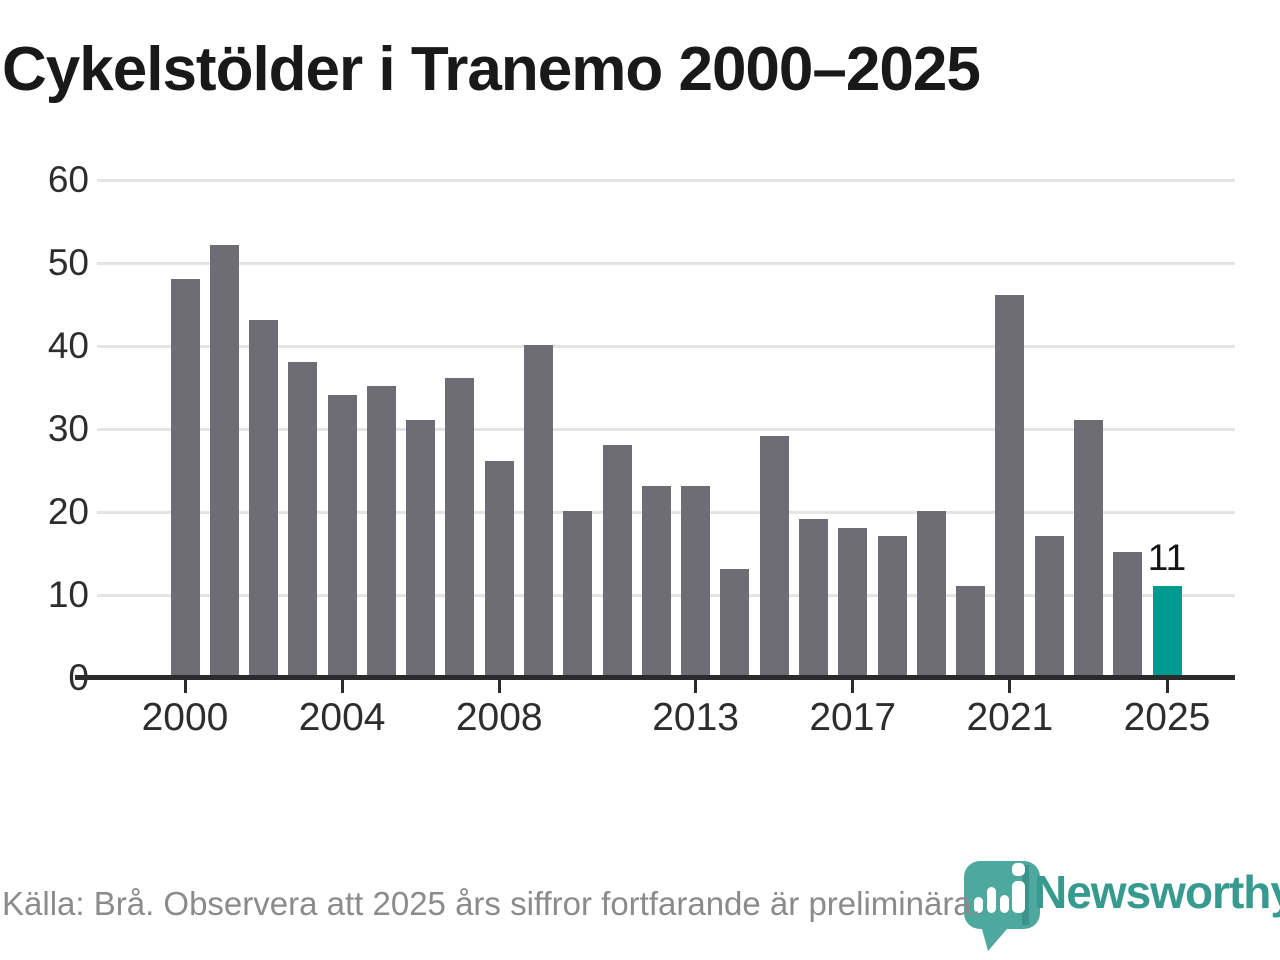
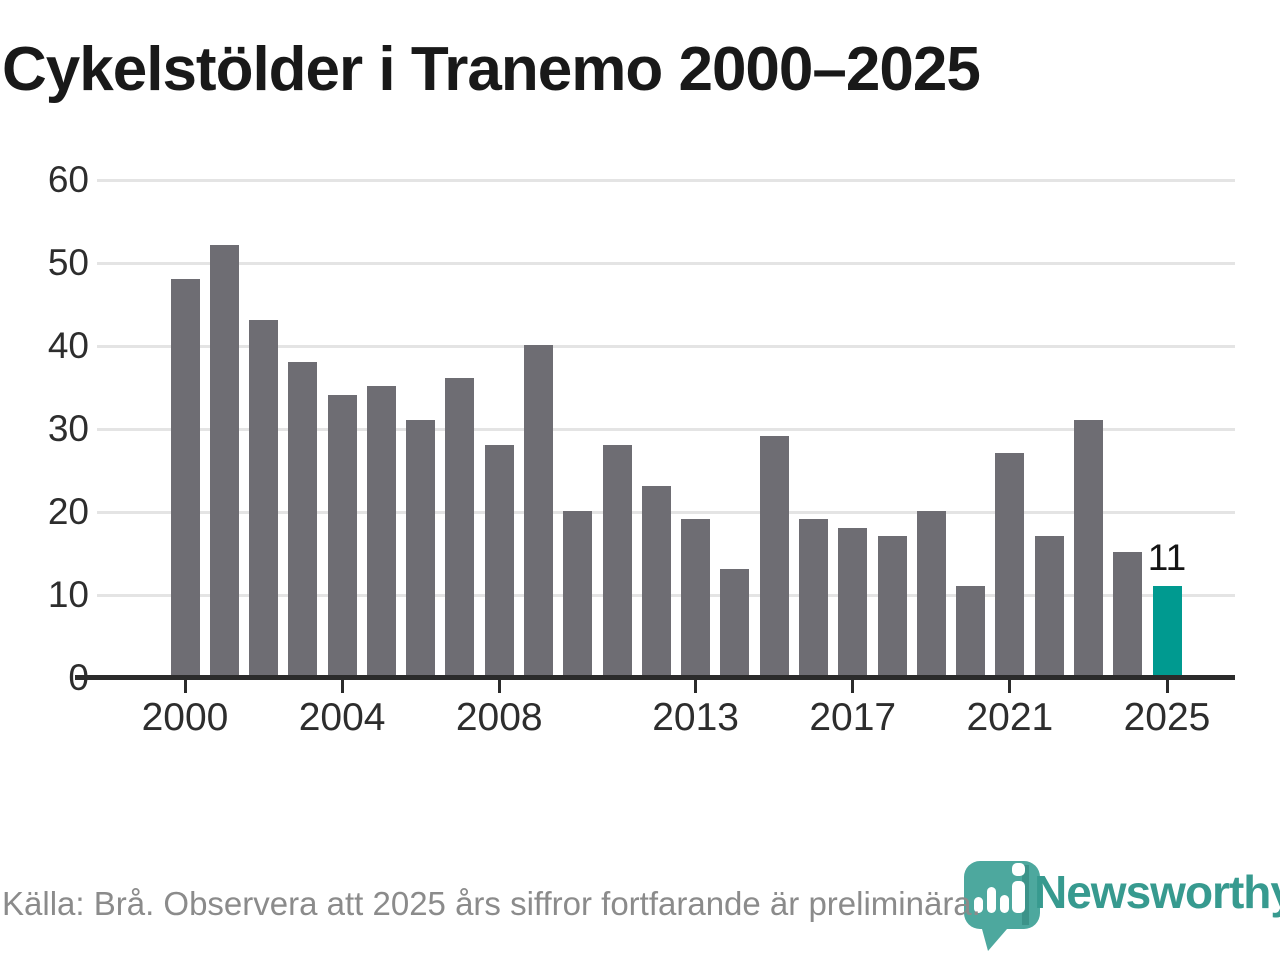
2008: 26 -> 28
2013: 23 -> 19
2021: 46 -> 27
